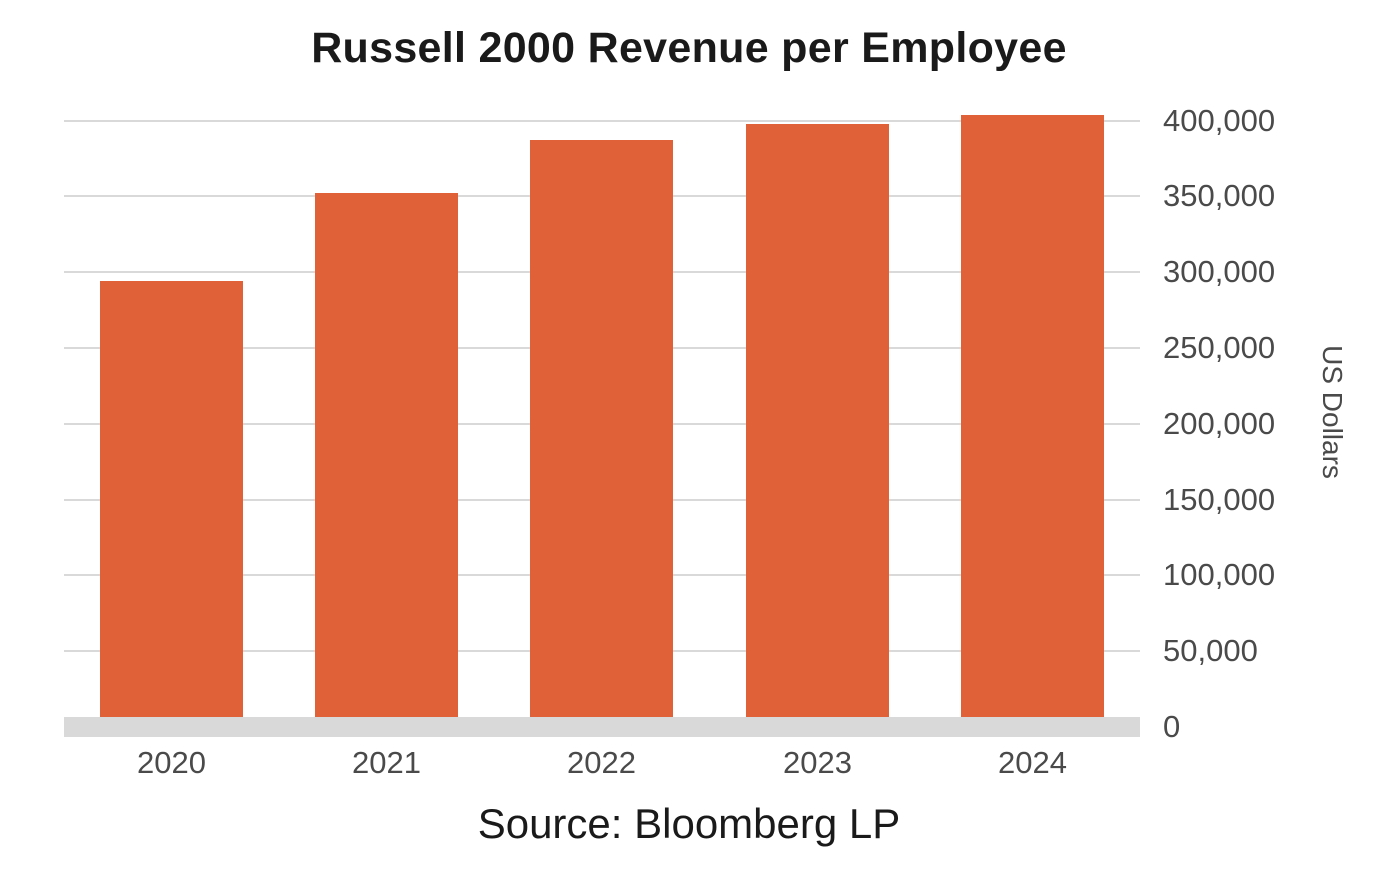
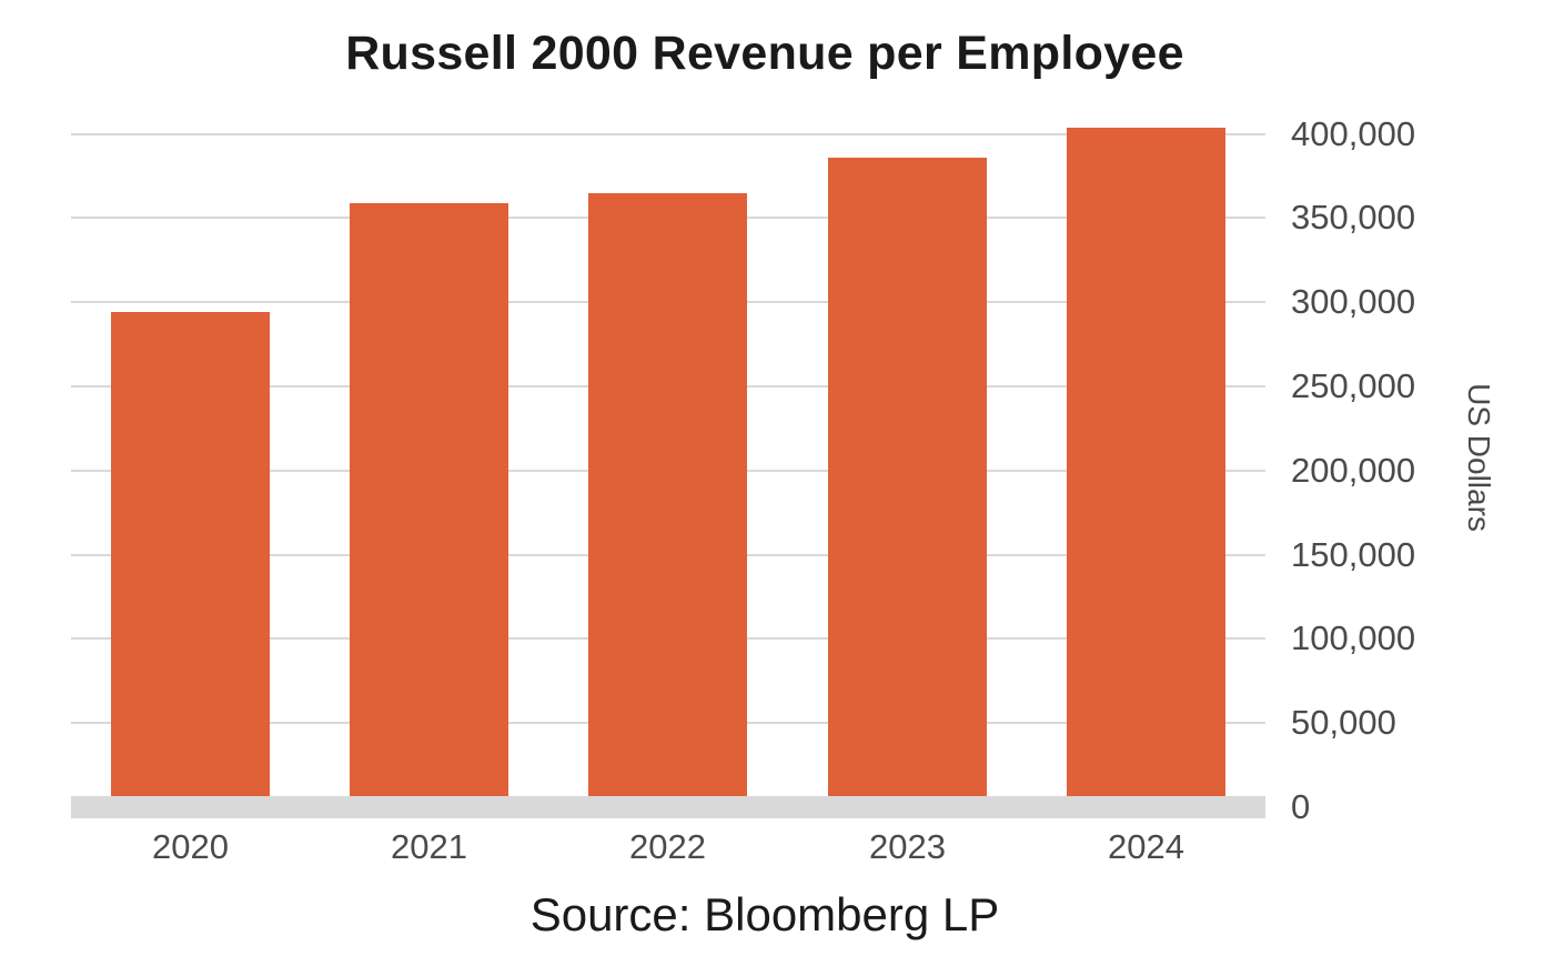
2021: 352000 -> 359000
2022: 387000 -> 365000
2023: 398000 -> 386000
